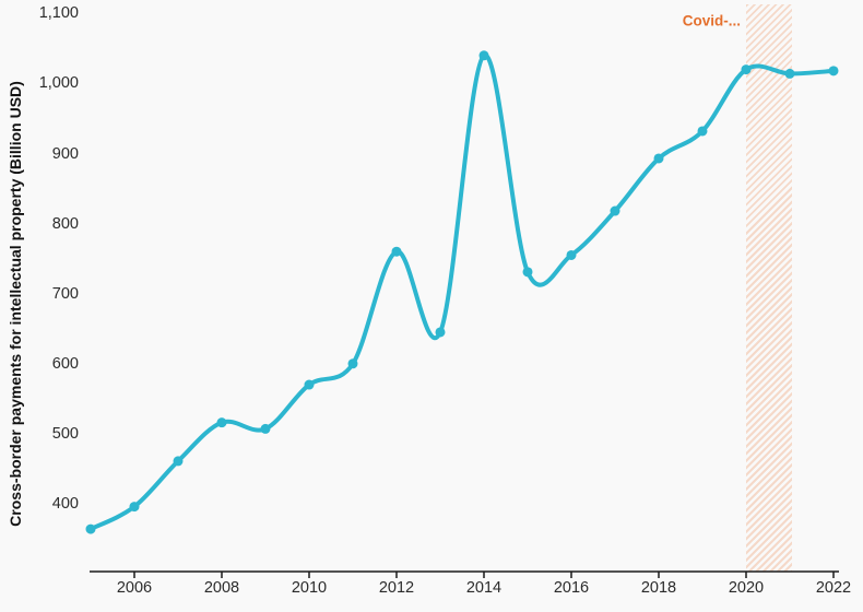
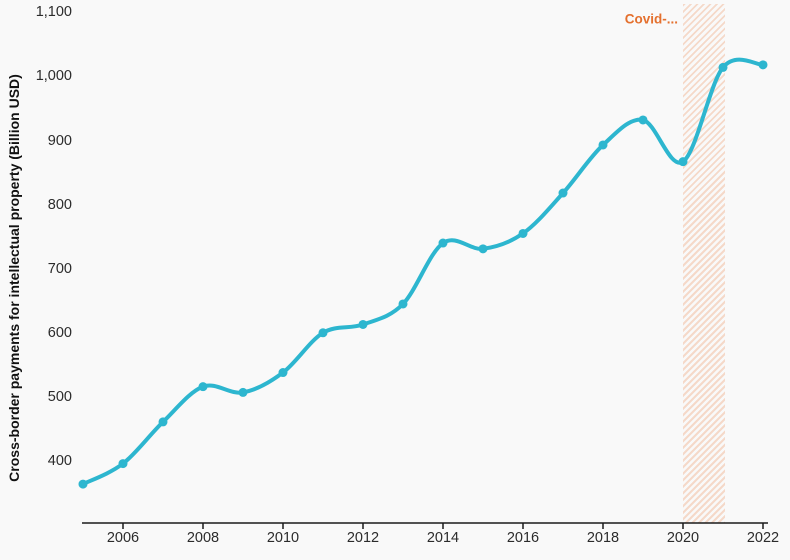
2010: 570 -> 540
2012: 760 -> 610
2014: 1040 -> 740
2020: 1020 -> 870
